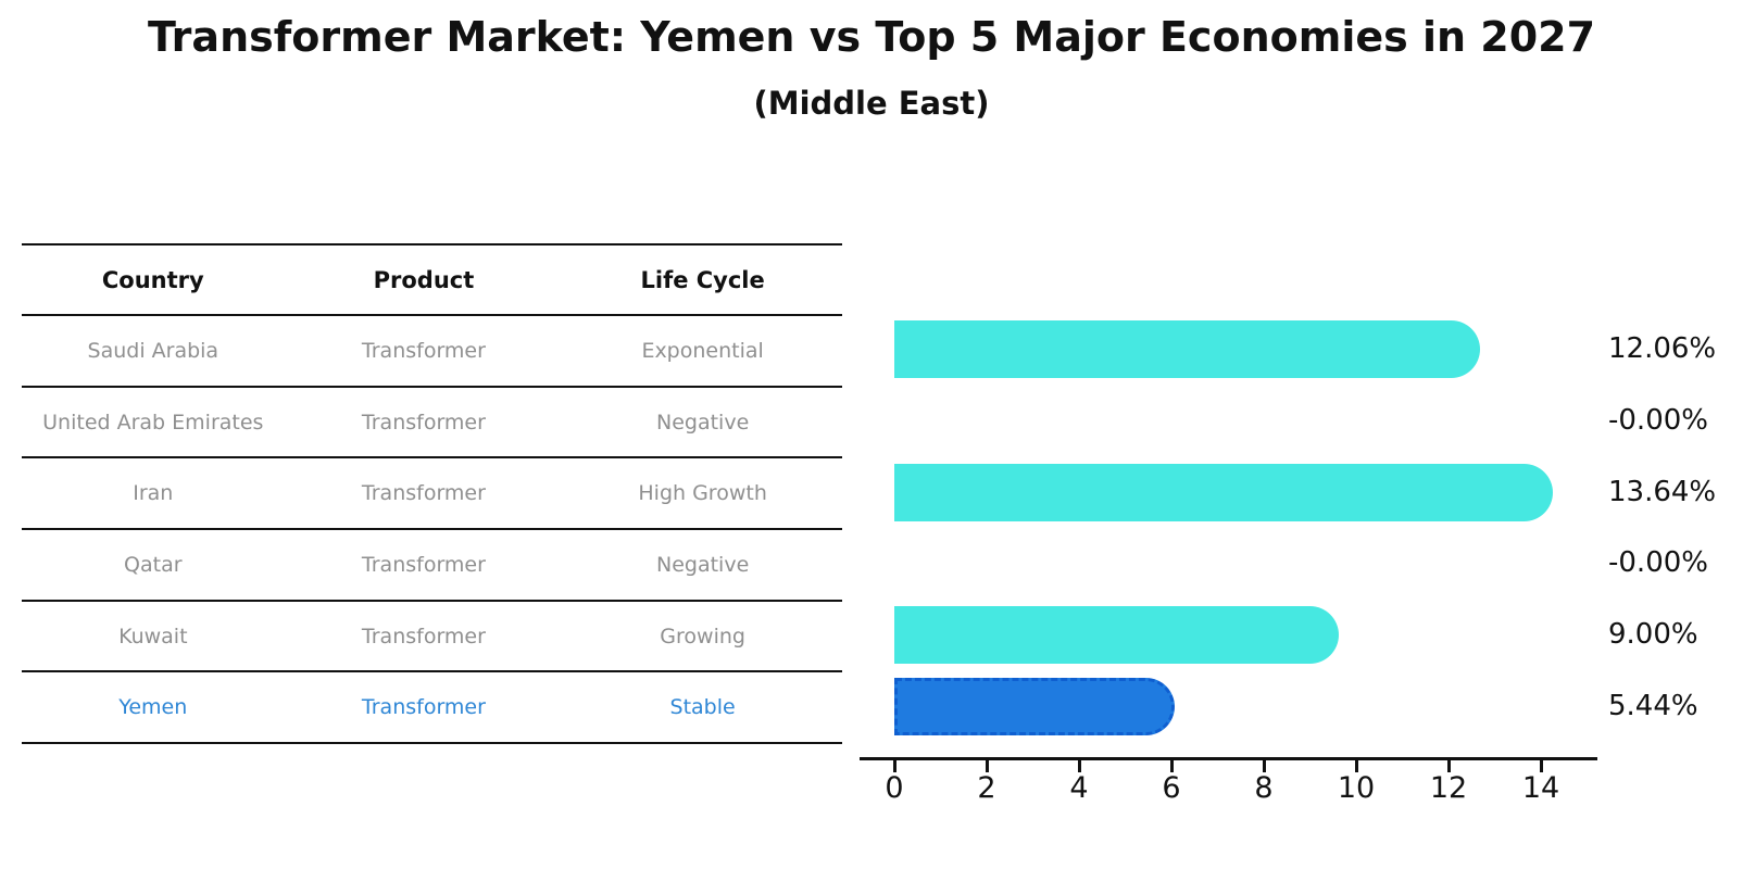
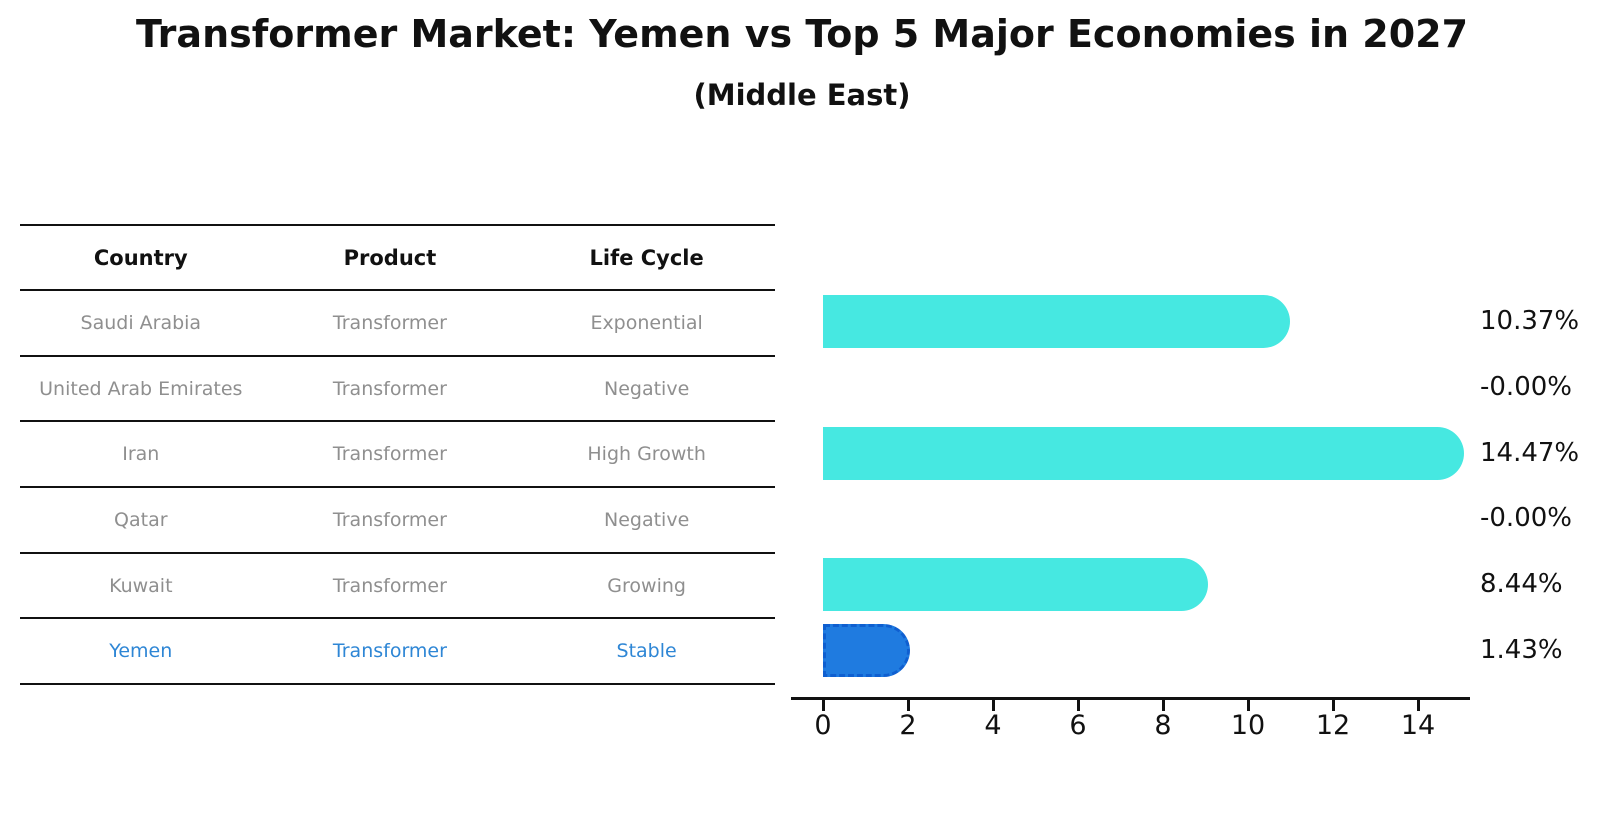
Saudi Arabia: 12.06% -> 10.37%
Iran: 13.64% -> 14.47%
Kuwait: 9.00% -> 8.44%
Yemen: 5.44% -> 1.43%
